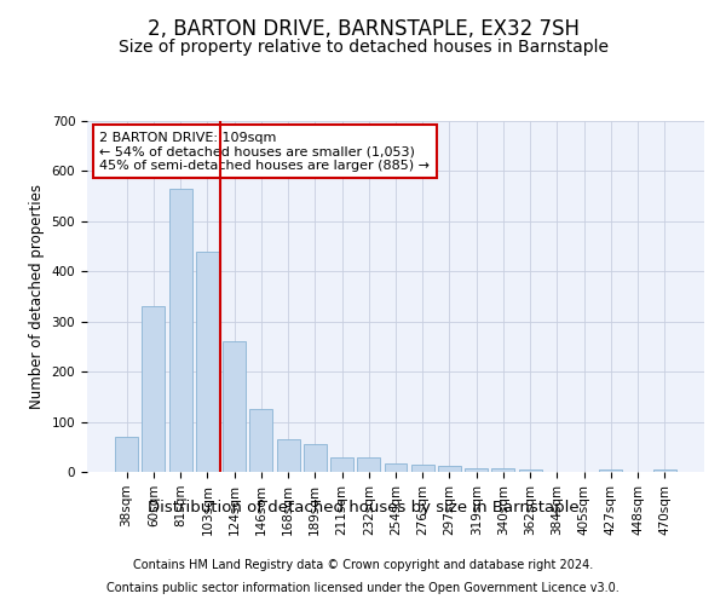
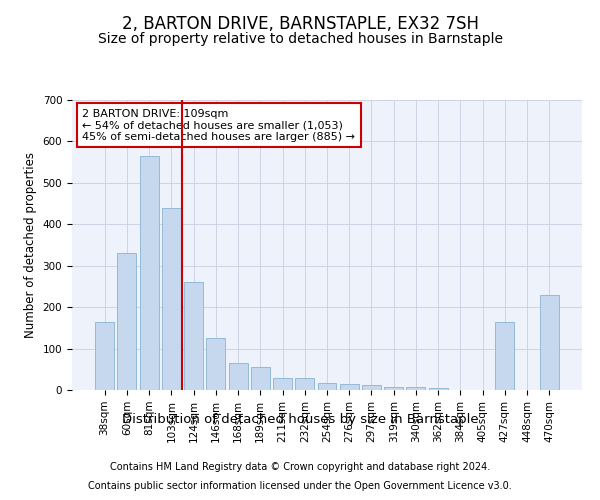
38sqm: 70 -> 165
427sqm: 5 -> 165
470sqm: 5 -> 230
